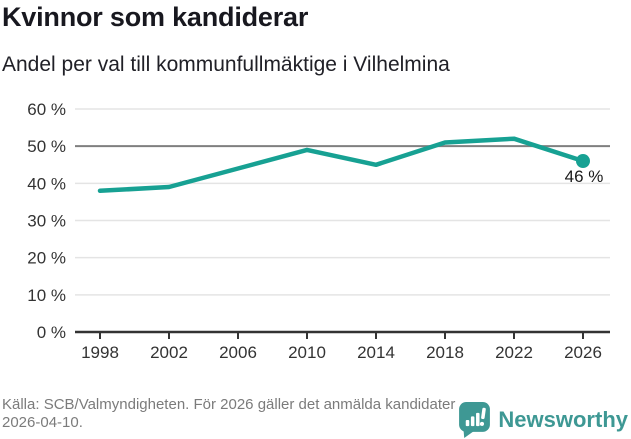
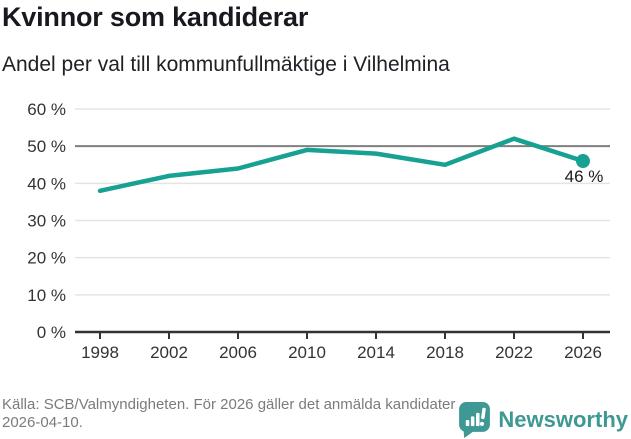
2002: 39% -> 42%
2014: 45% -> 48%
2018: 51% -> 45%
